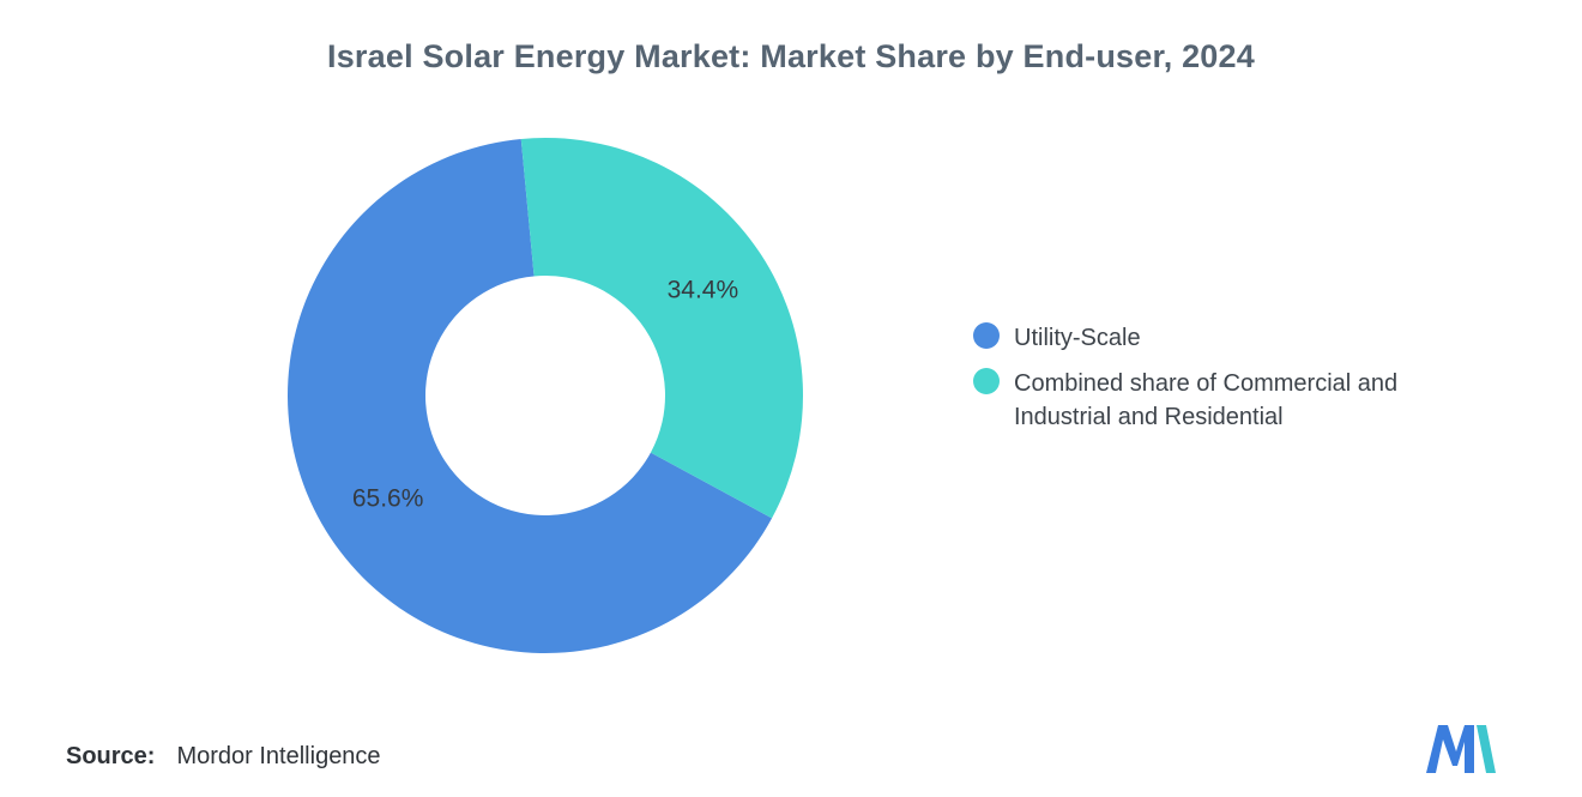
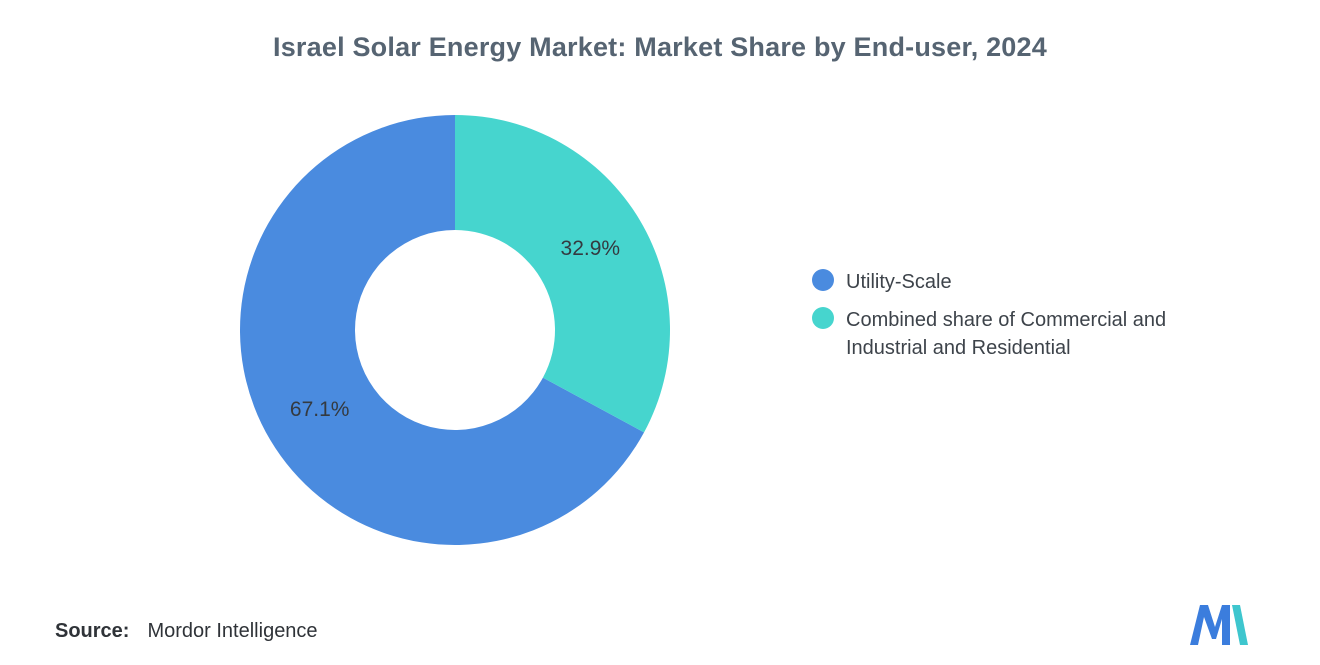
Utility-Scale: 65.6% -> 67.1%
Combined share of Commercial and Industrial and Residential: 34.4% -> 32.9%
